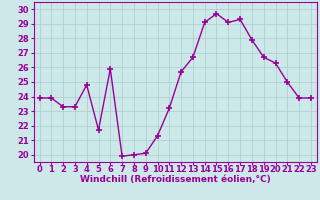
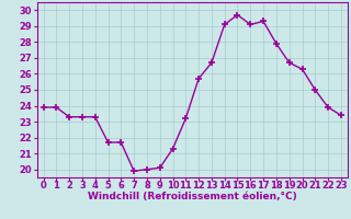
4: 24.8 -> 23.3
6: 25.9 -> 21.7
23: 23.9 -> 23.4
